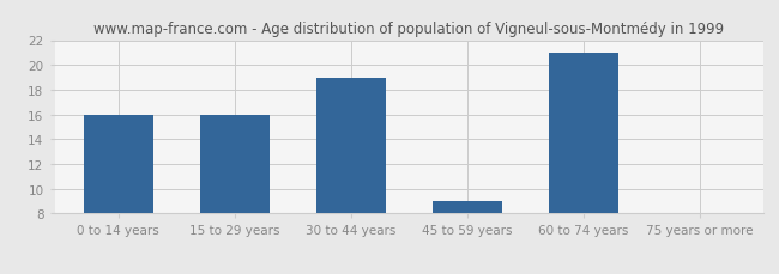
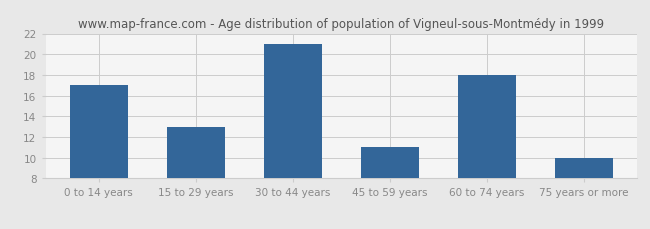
0 to 14 years: 16 -> 17
15 to 29 years: 16 -> 13
30 to 44 years: 19 -> 21
45 to 59 years: 9 -> 11
60 to 74 years: 21 -> 18
75 years or more: 8 -> 10
